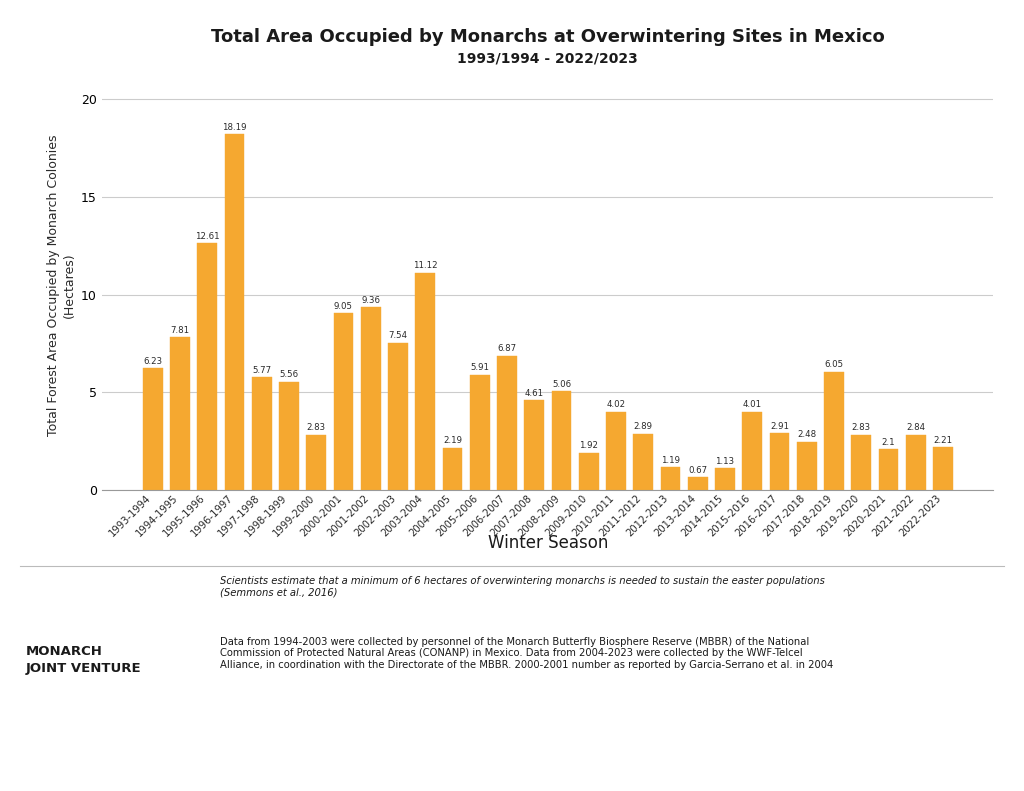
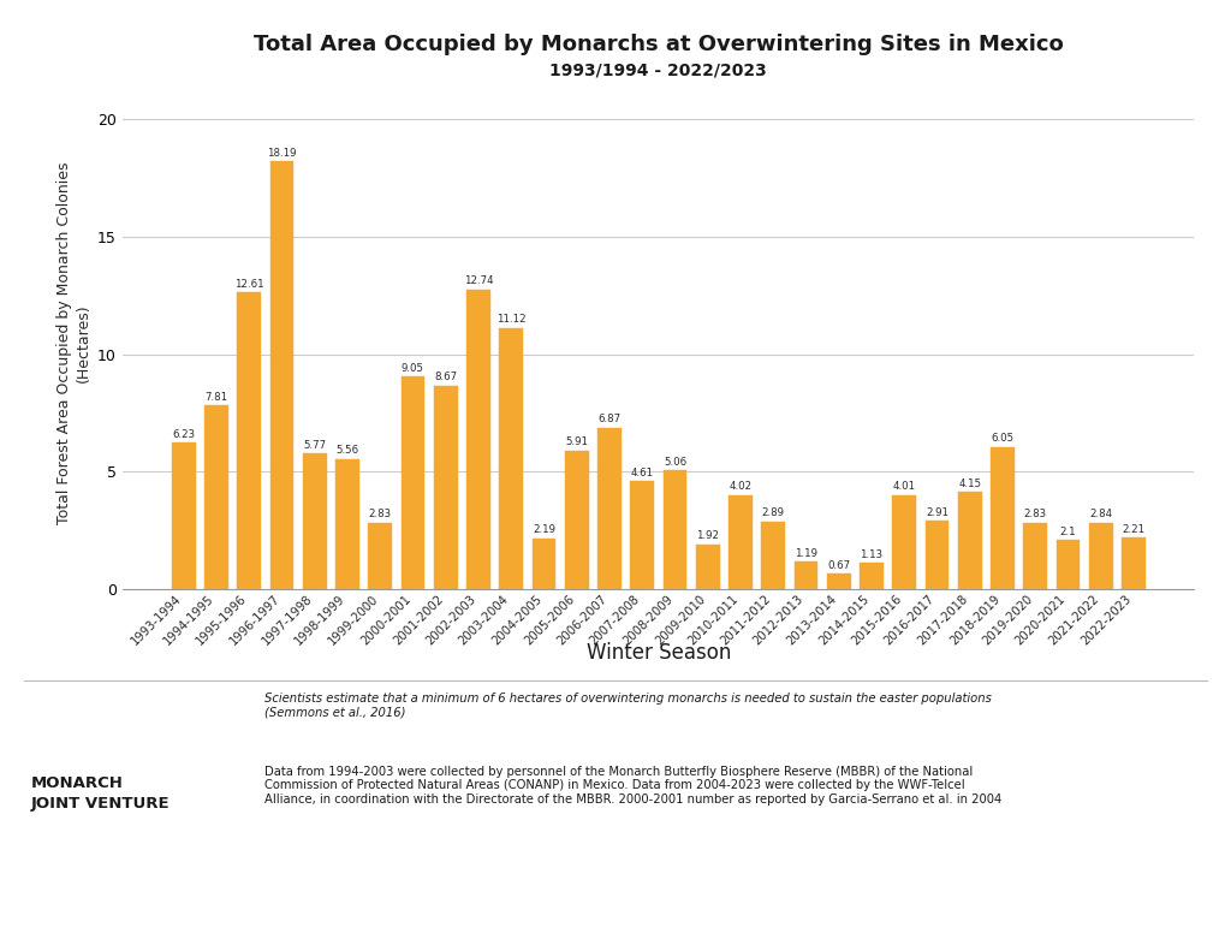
2001-2002: 9.36 -> 8.67
2002-2003: 7.54 -> 12.74
2017-2018: 2.48 -> 4.15
